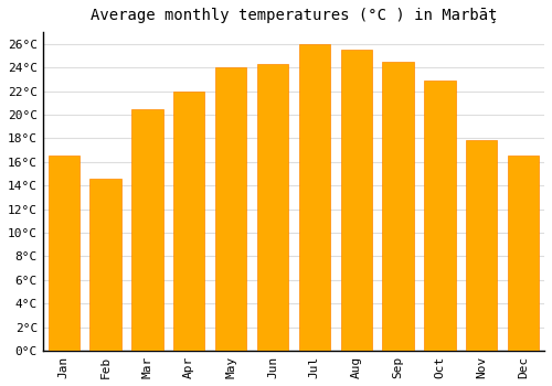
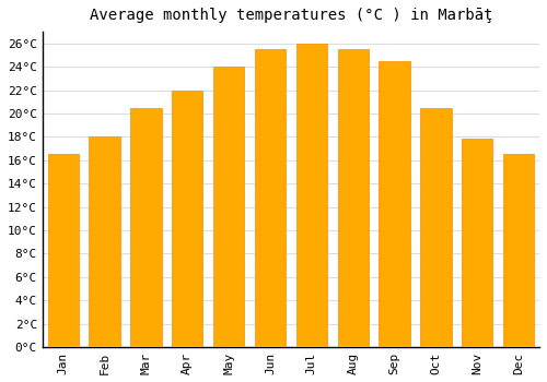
Feb: 14.6°C -> 18.0°C
Jun: 24.3°C -> 25.5°C
Oct: 22.9°C -> 20.5°C
